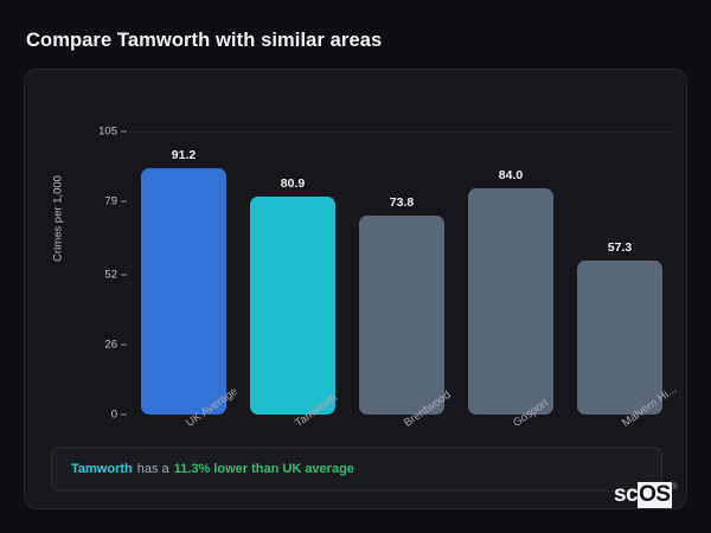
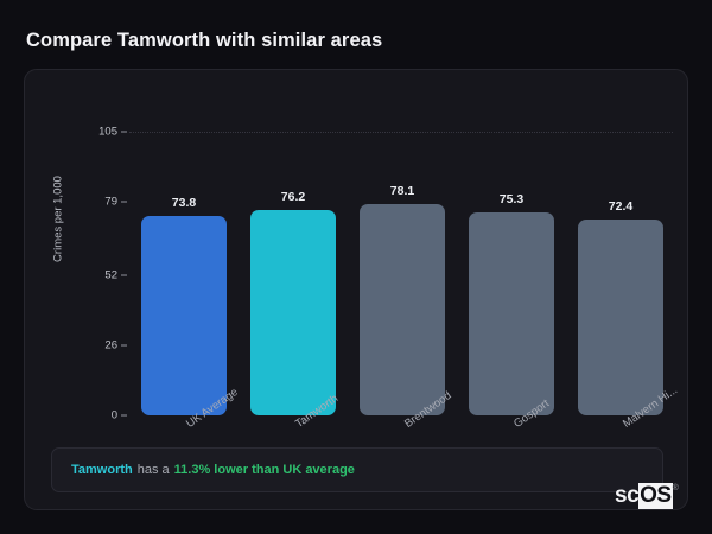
UK Average: 91.2 -> 73.8
Tamworth: 80.9 -> 76.2
Brentwood: 73.8 -> 78.1
Gosport: 84.0 -> 75.3
Malvern Hi...: 57.3 -> 72.4
